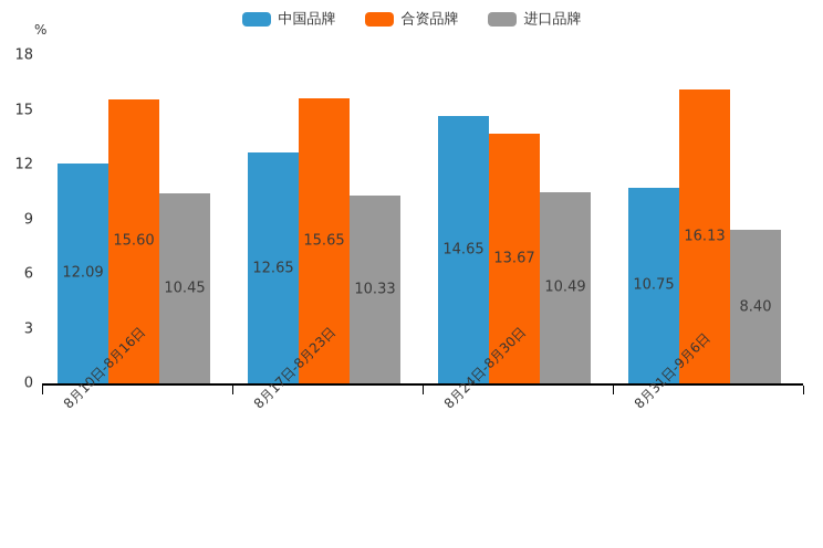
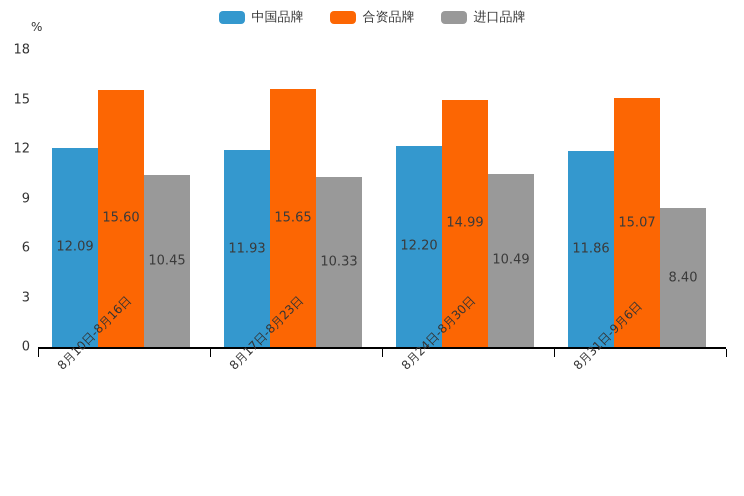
中国品牌/8月17日-8月23日: 12.65 -> 11.93
中国品牌/8月24日-8月30日: 14.65 -> 12.20
合资品牌/8月24日-8月30日: 13.67 -> 14.99
中国品牌/8月31日-9月6日: 10.75 -> 11.86
合资品牌/8月31日-9月6日: 16.13 -> 15.07
